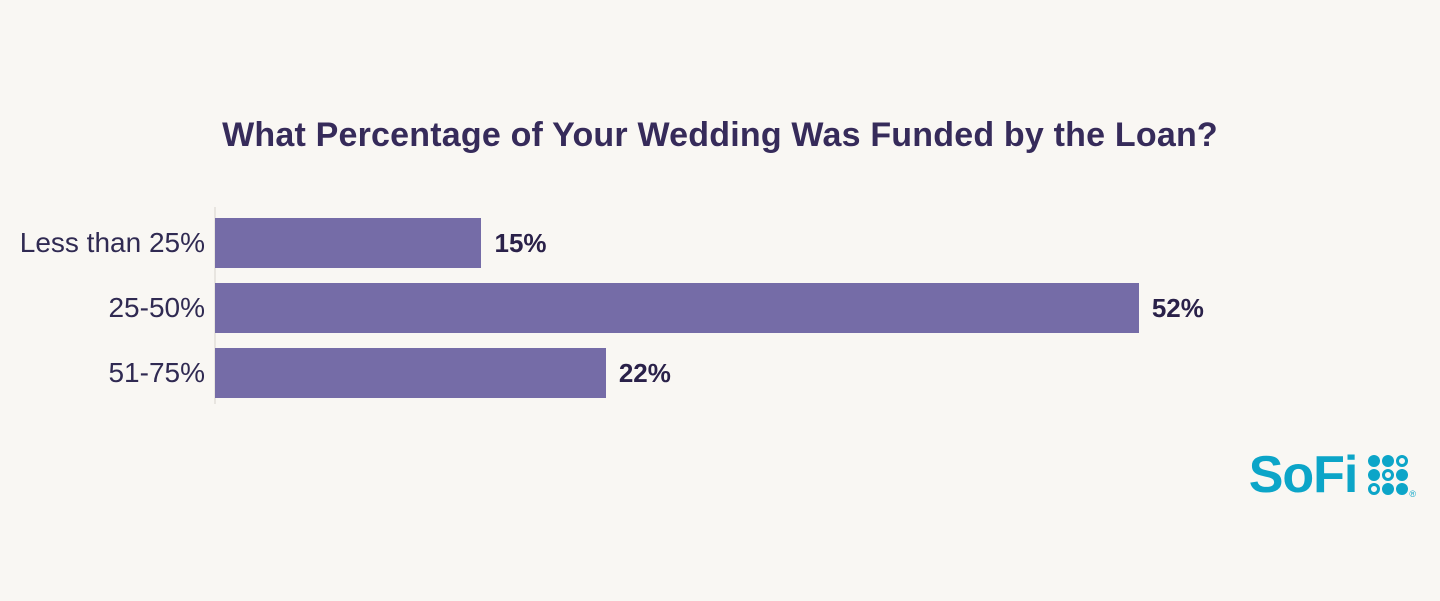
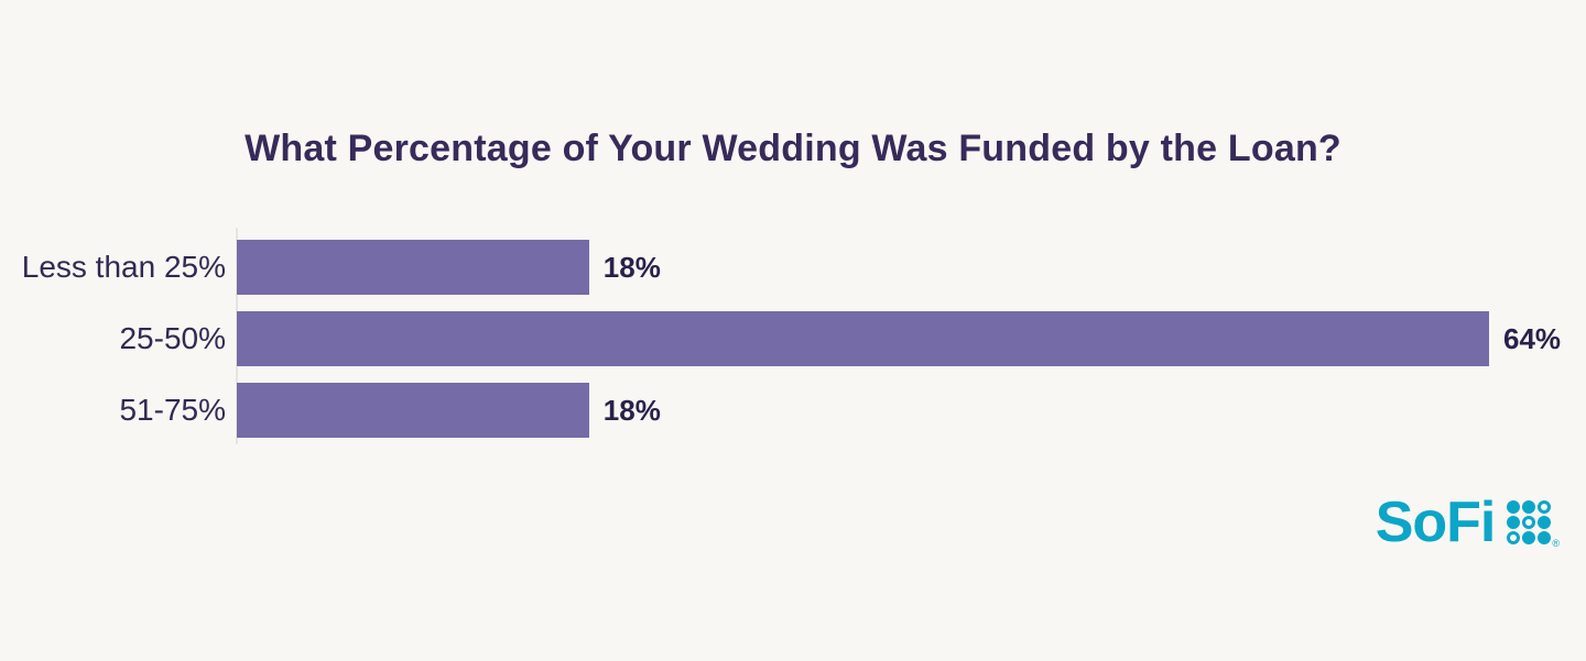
Less than 25%: 15% -> 18%
25-50%: 52% -> 64%
51-75%: 22% -> 18%
